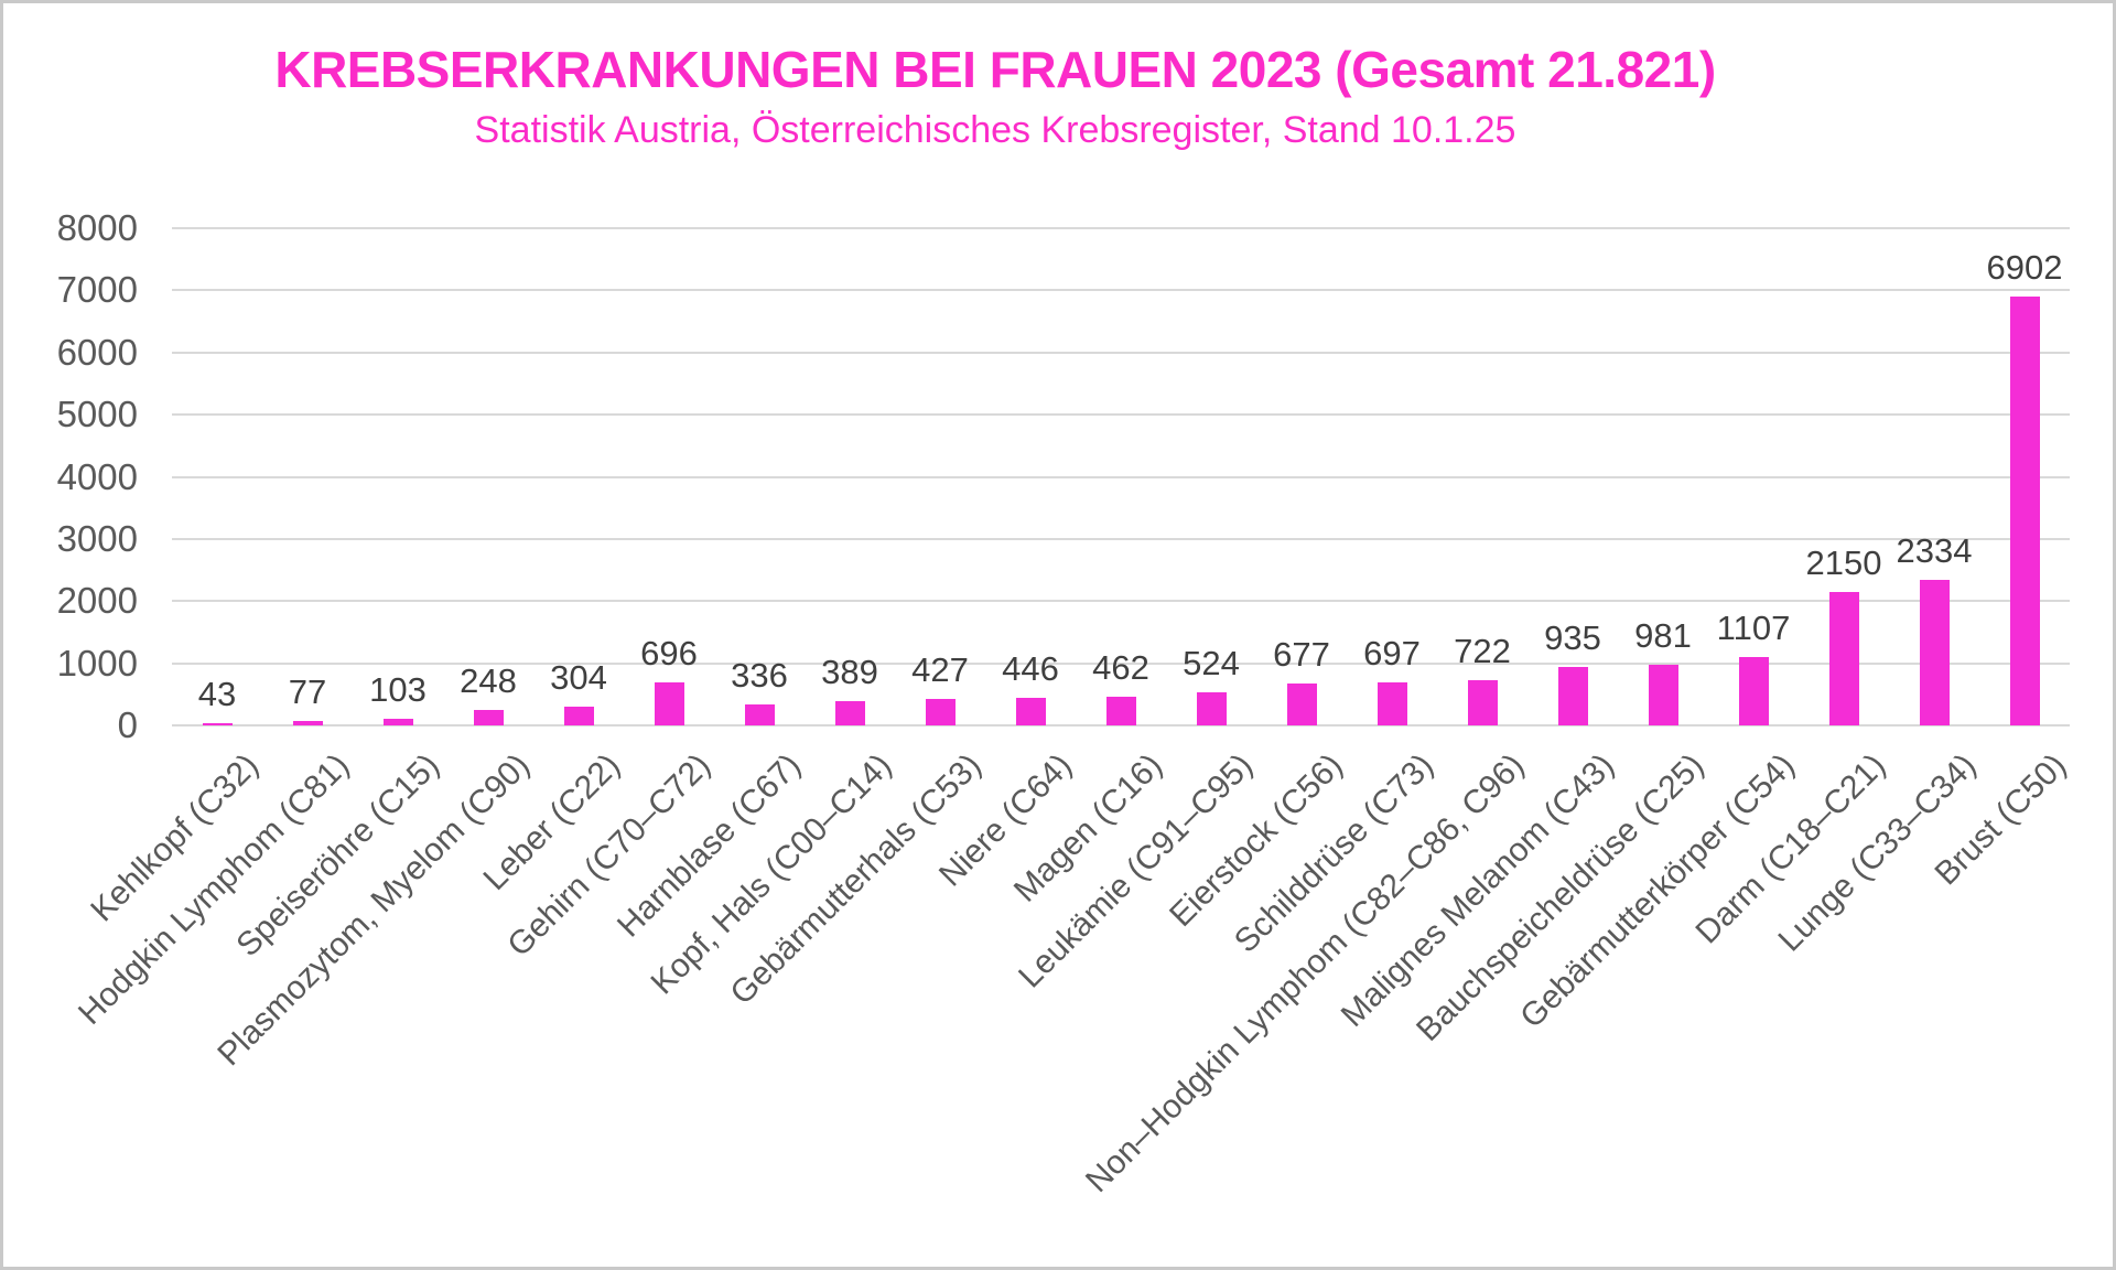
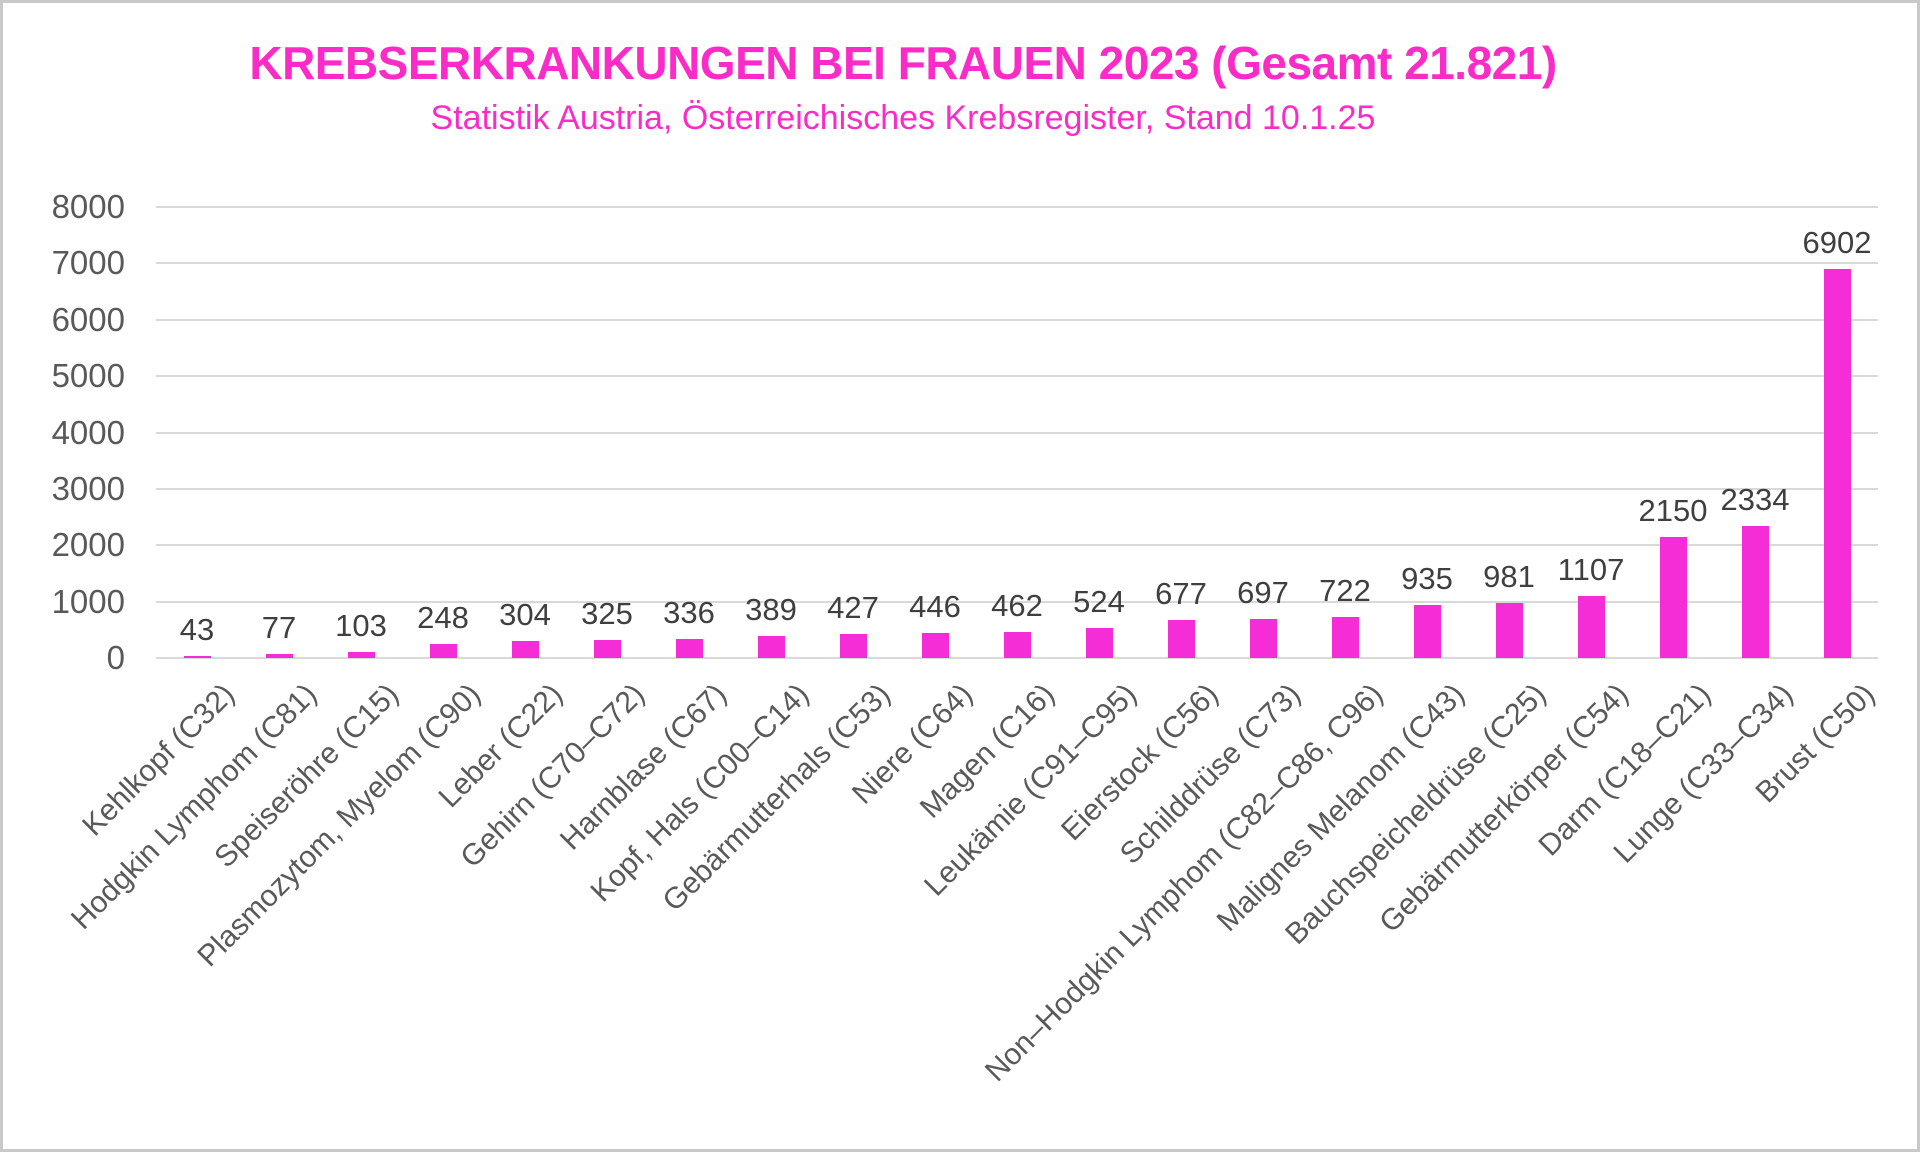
Gehirn (C70–C72): 696 -> 325
